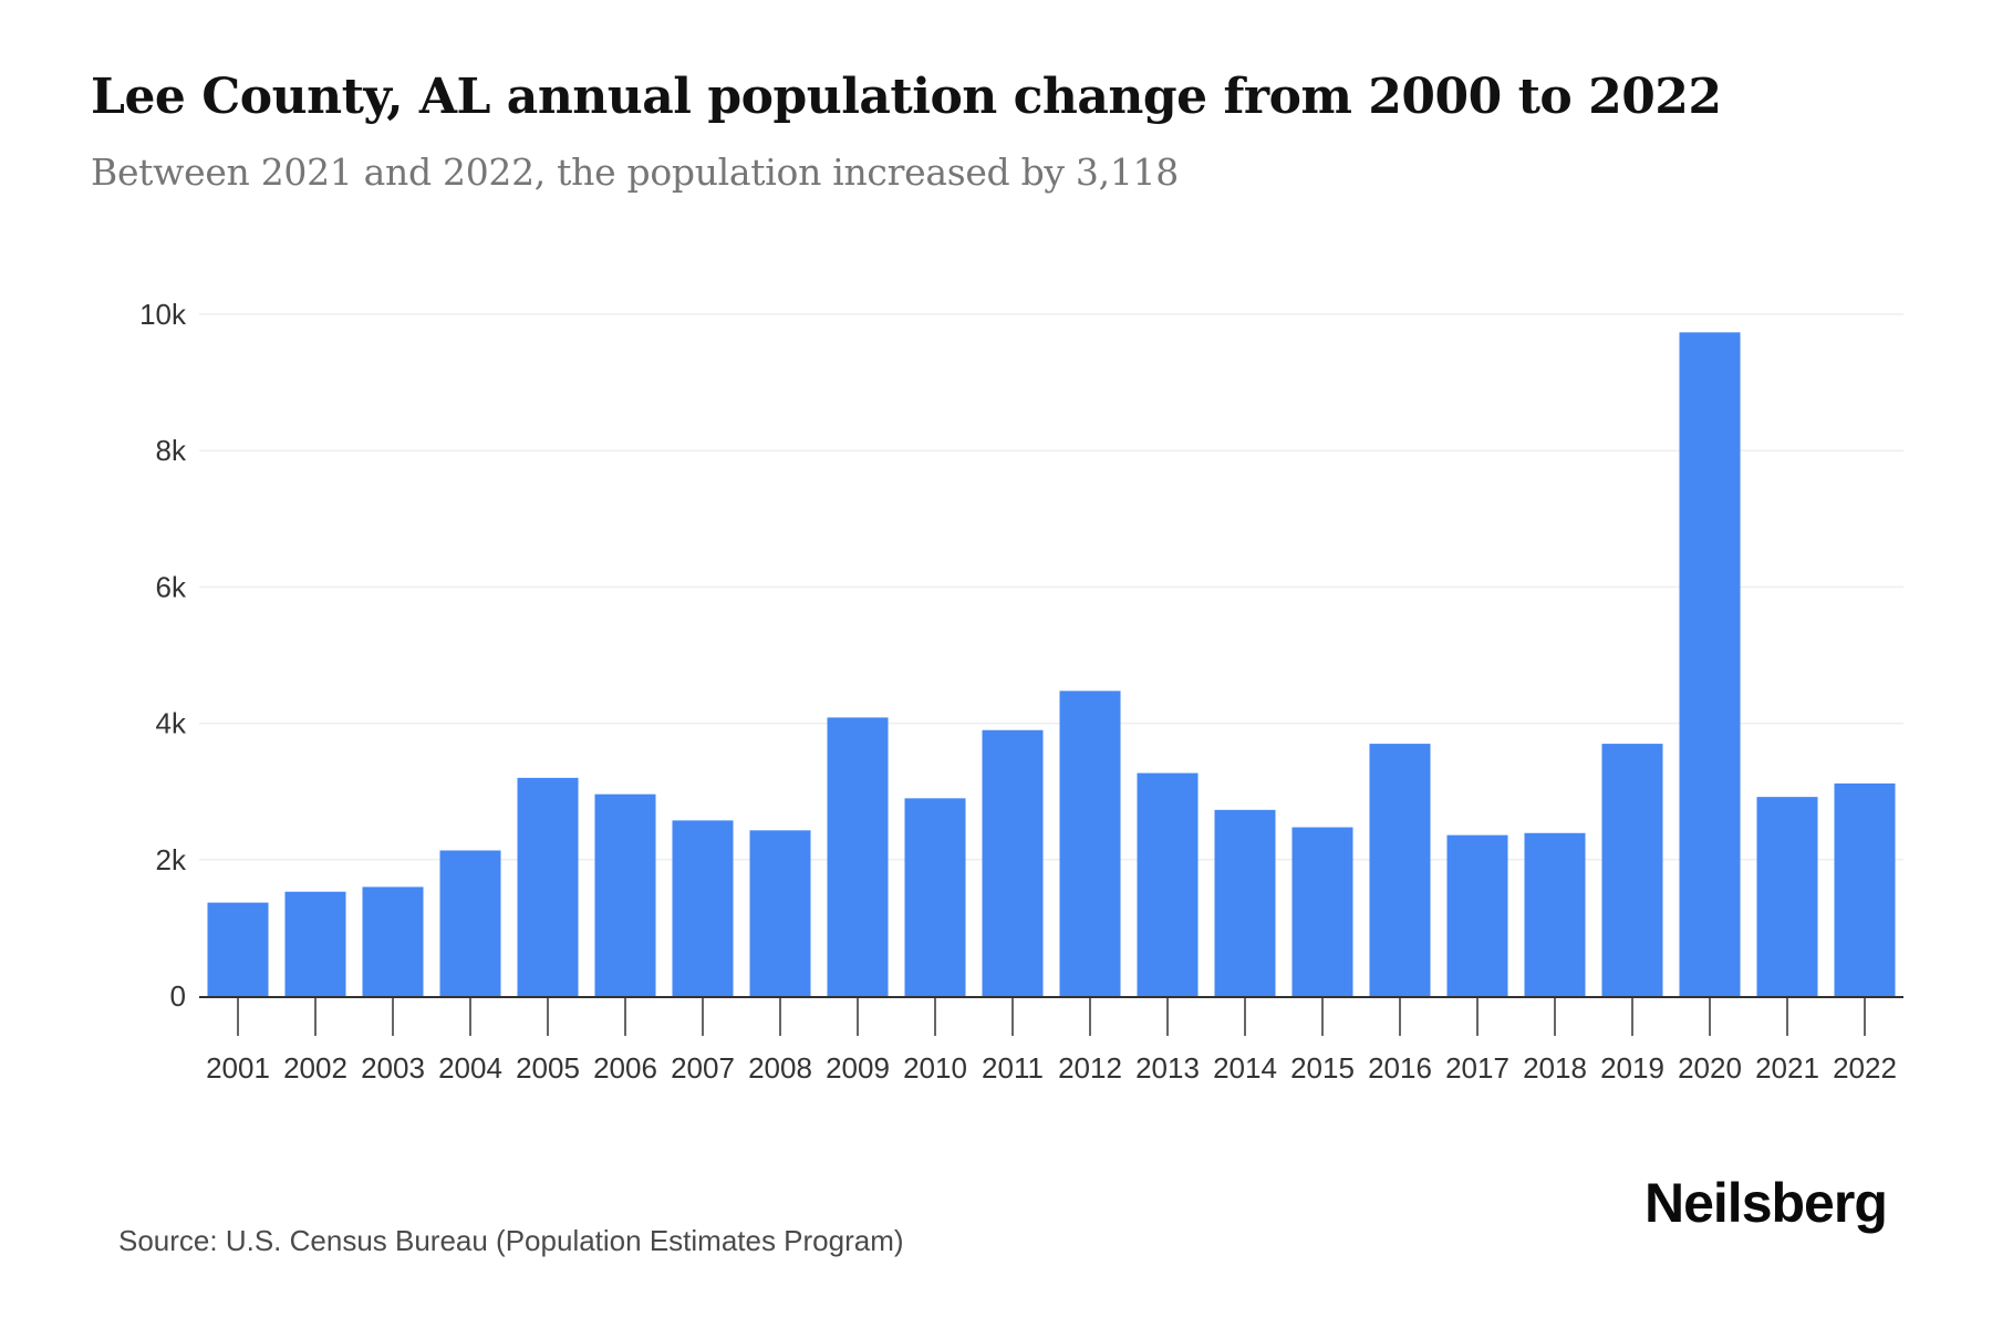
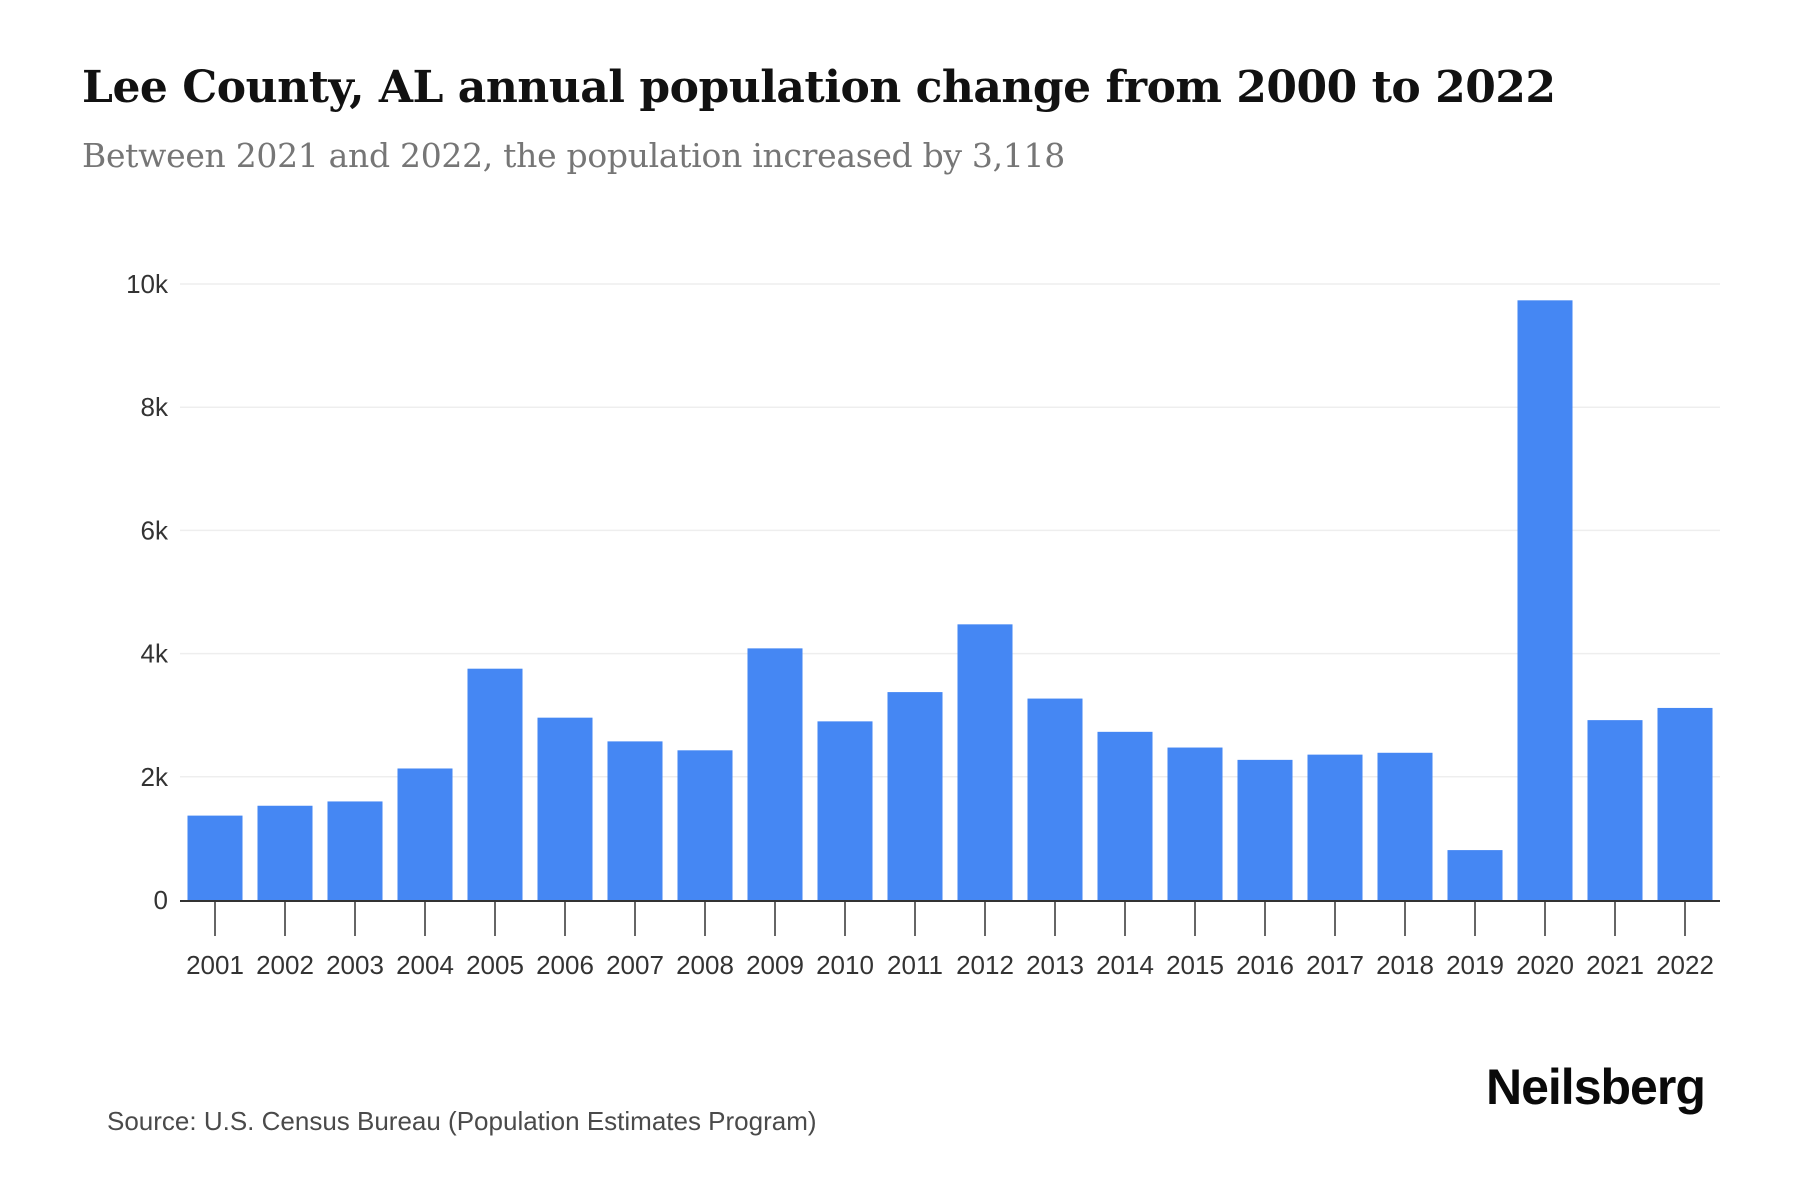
2005: 3.2k -> 3.8k
2011: 3.9k -> 3.4k
2016: 3.7k -> 2.3k
2019: 3.7k -> 0.8k
